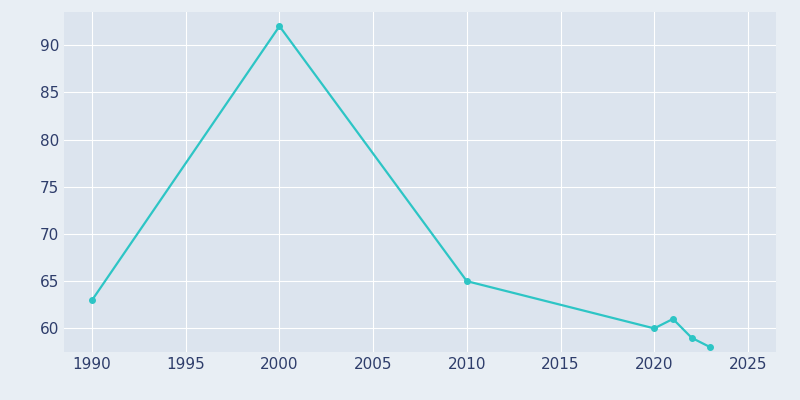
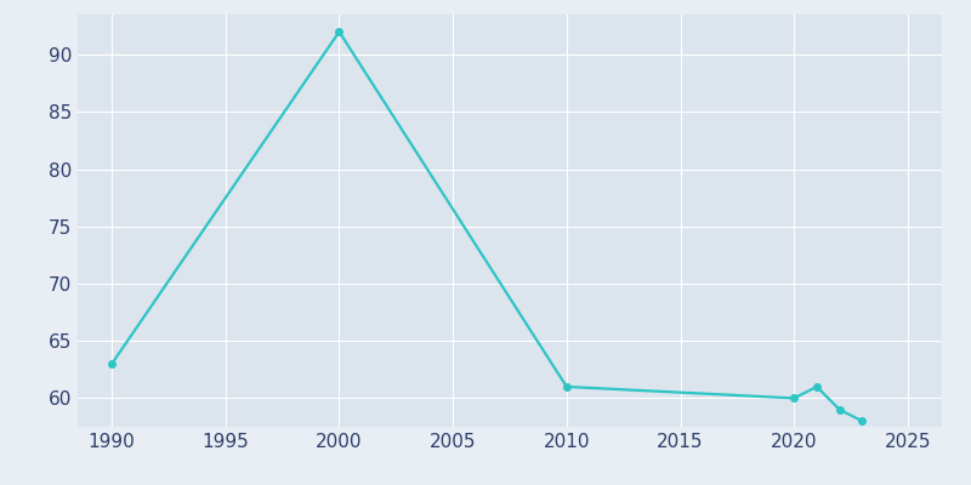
2010: 65 -> 61
